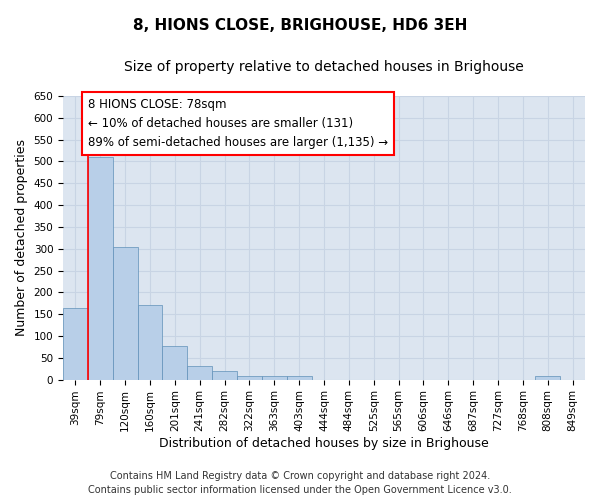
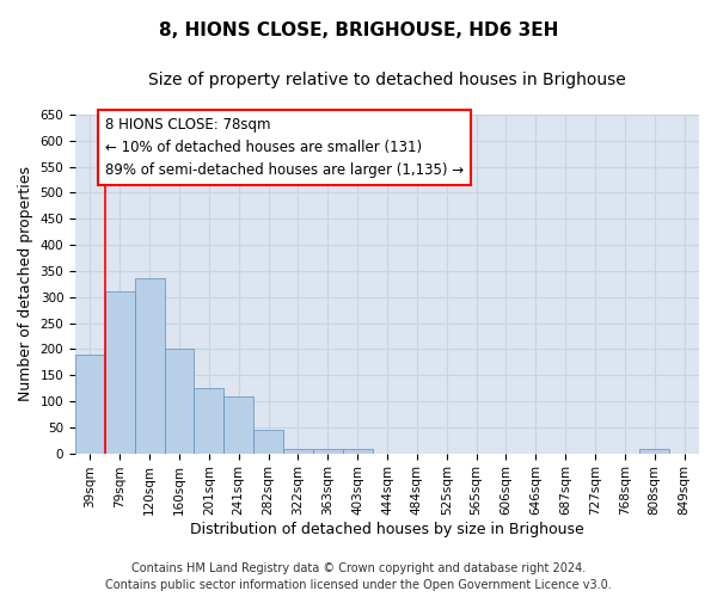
39sqm: 165 -> 190
79sqm: 510 -> 310
120sqm: 303 -> 335
160sqm: 170 -> 200
201sqm: 78 -> 125
241sqm: 32 -> 110
282sqm: 20 -> 45
